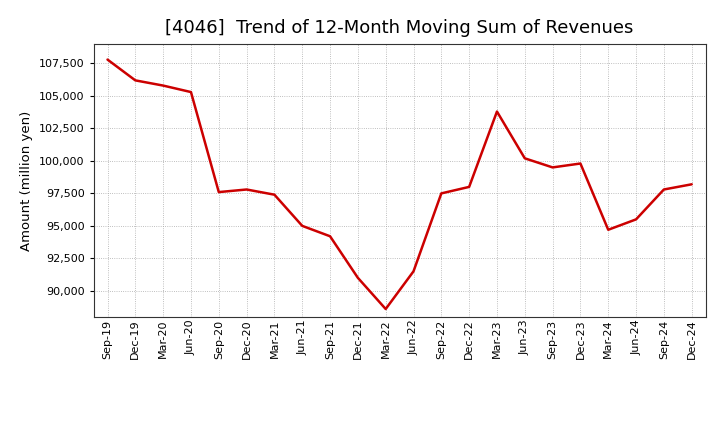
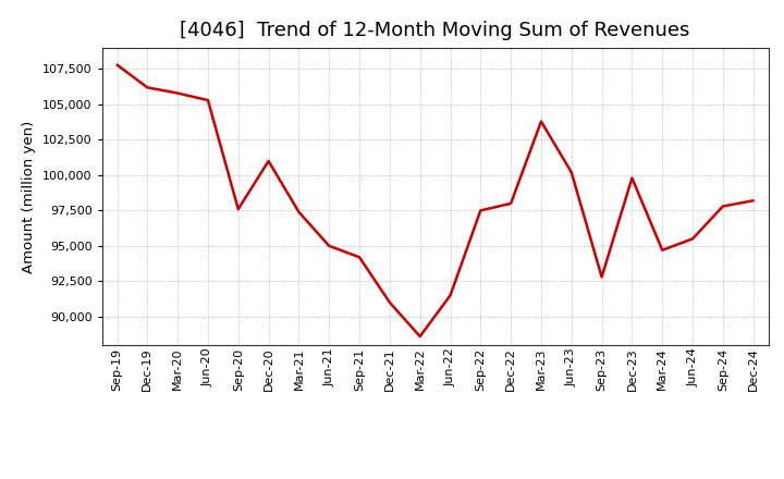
Dec-20: 97,800 -> 101,000
Sep-23: 99,500 -> 92,800
